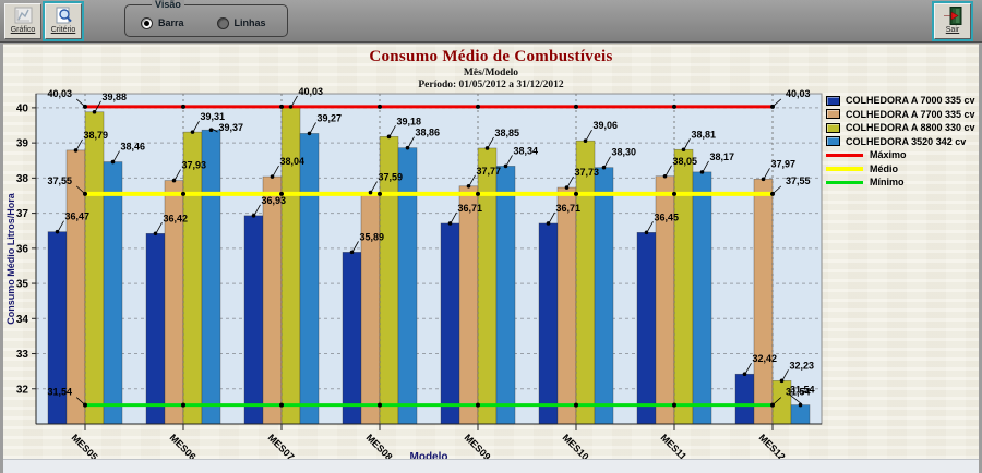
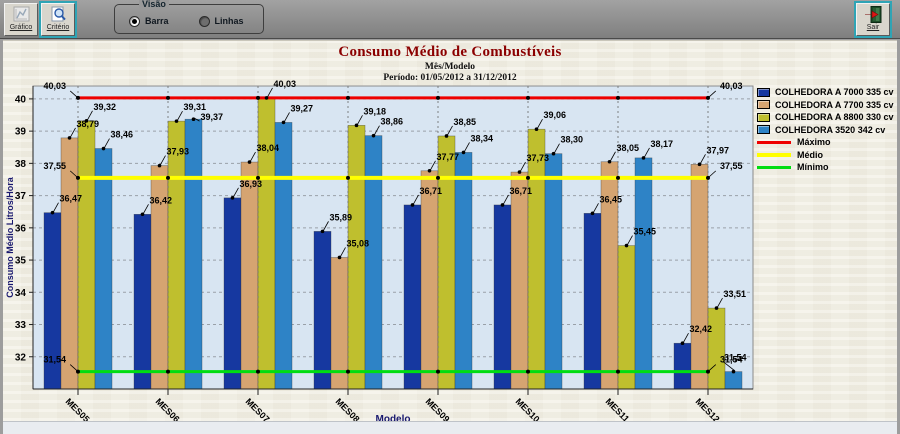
COLHEDORA A 8800 330 cv/MES05: 39,88 -> 39,32
COLHEDORA A 7700 335 cv/MES08: 37,59 -> 35,08
COLHEDORA A 8800 330 cv/MES11: 38,81 -> 35,45
COLHEDORA A 8800 330 cv/MES12: 32,23 -> 33,51
